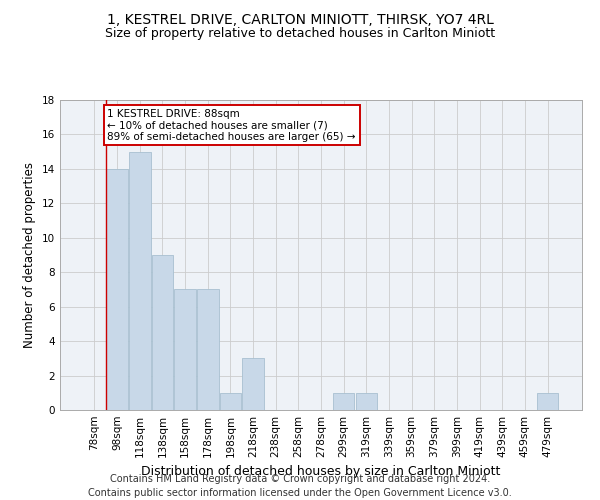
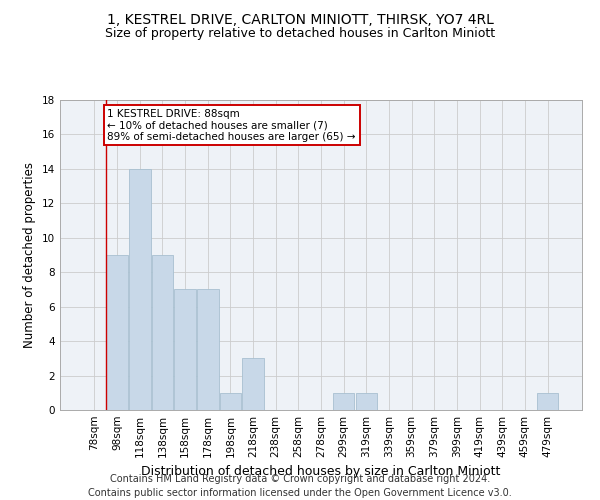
98sqm: 14 -> 9
118sqm: 15 -> 14
